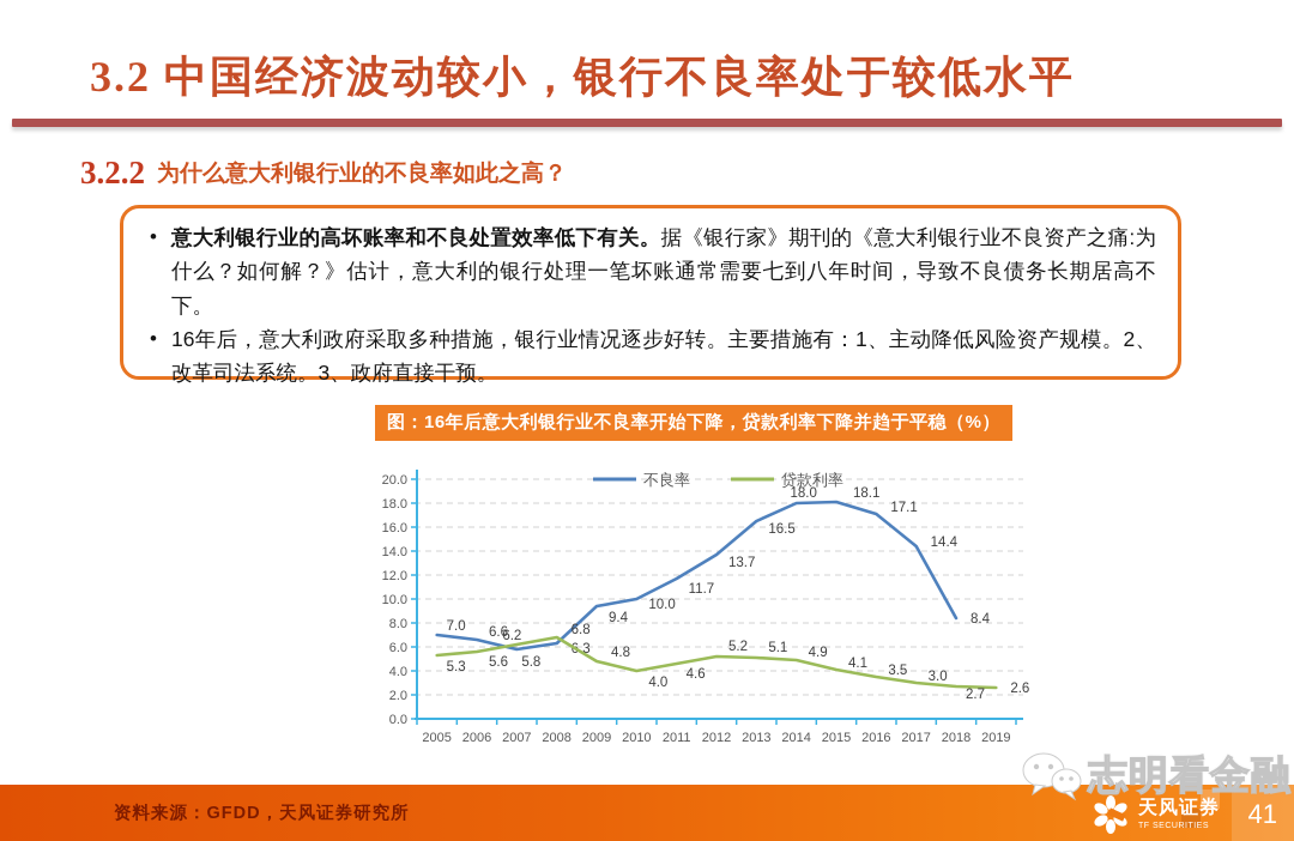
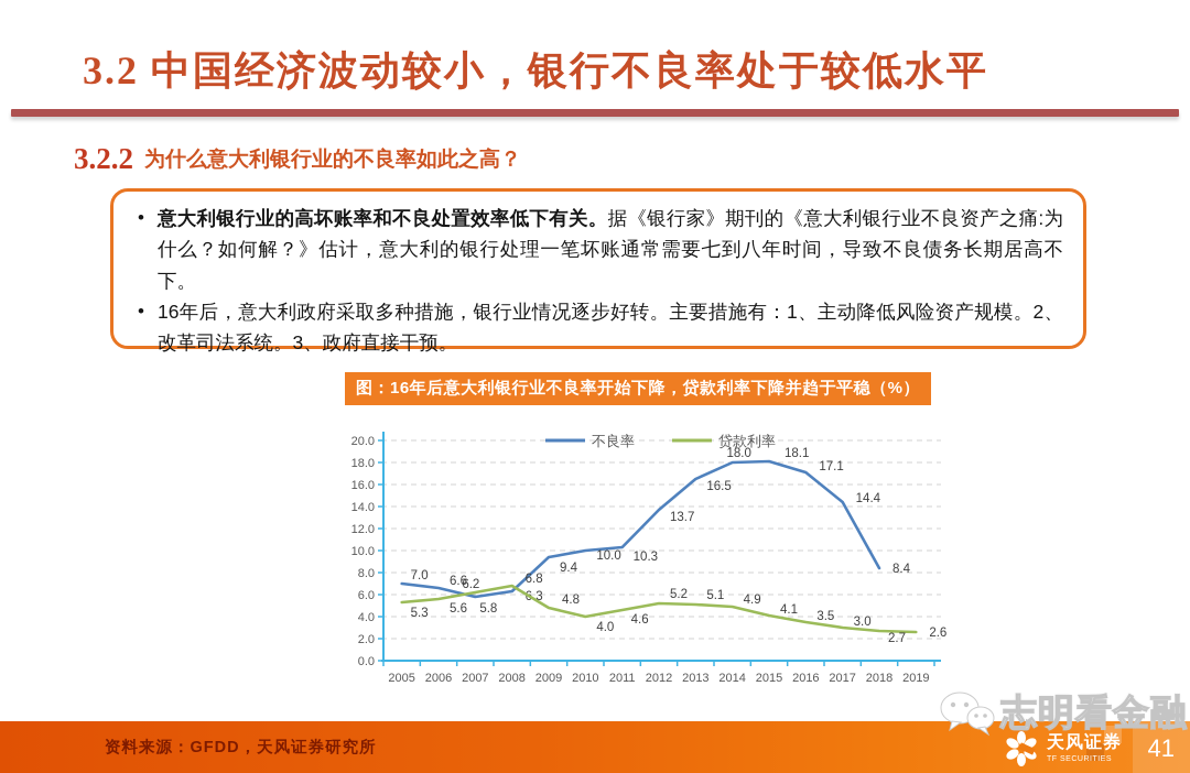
不良率/2011: 11.7 -> 10.3
